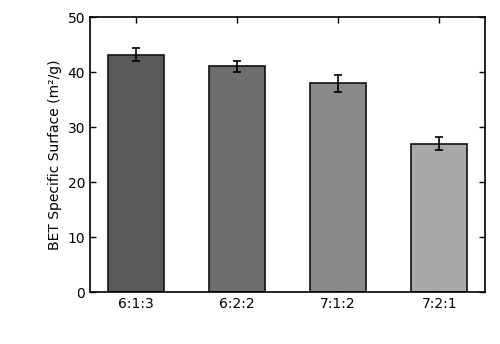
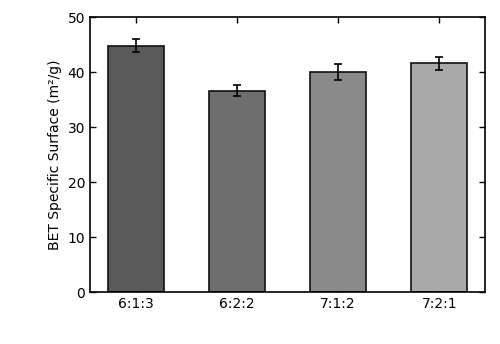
6:1:3: 43.2 -> 44.8
6:2:2: 41.1 -> 36.6
7:1:2: 38.0 -> 40.0
7:2:1: 27.0 -> 41.6
